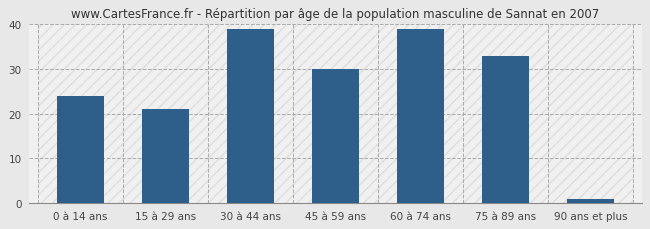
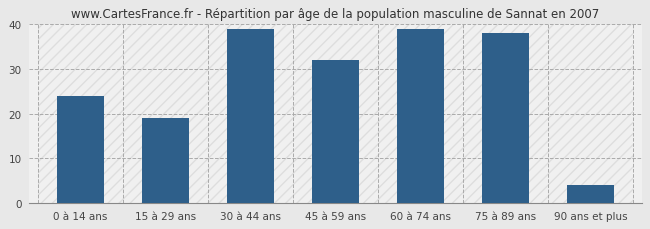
15 à 29 ans: 21 -> 19
45 à 59 ans: 30 -> 32
75 à 89 ans: 33 -> 38
90 ans et plus: 1 -> 4
